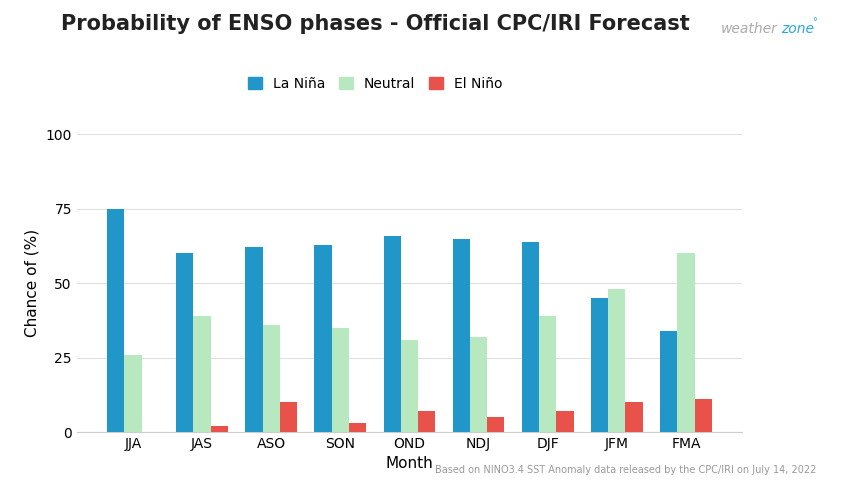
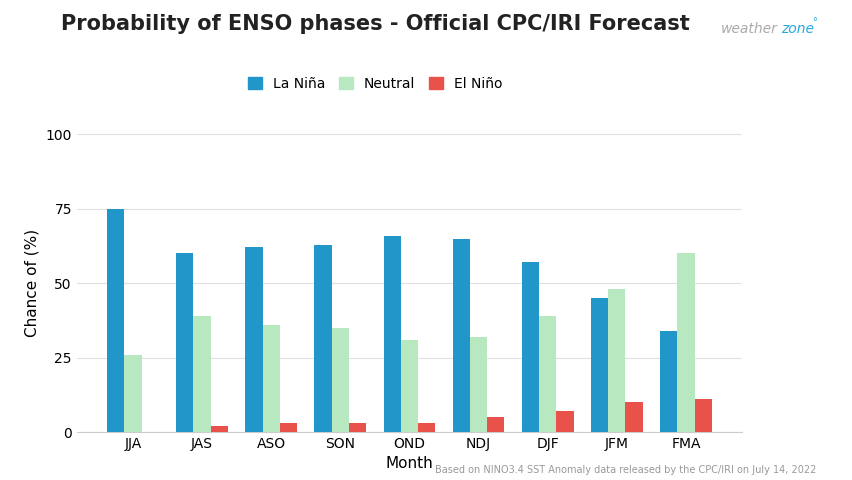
El Niño/ASO: 10 -> 3
El Niño/OND: 7 -> 3
La Niña/DJF: 64 -> 57
